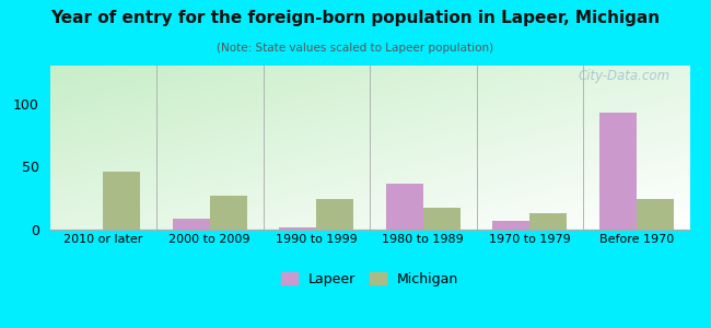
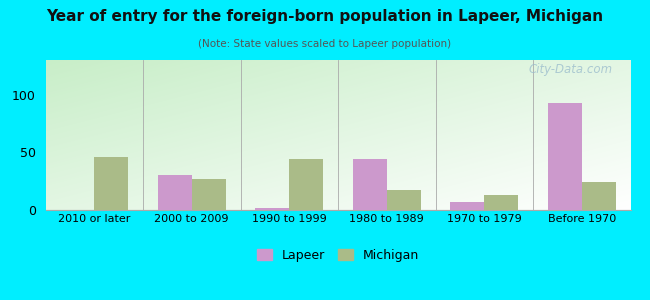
Lapeer/2000 to 2009: 9 -> 30
Michigan/1990 to 1999: 24 -> 44
Lapeer/1980 to 1989: 36 -> 44
